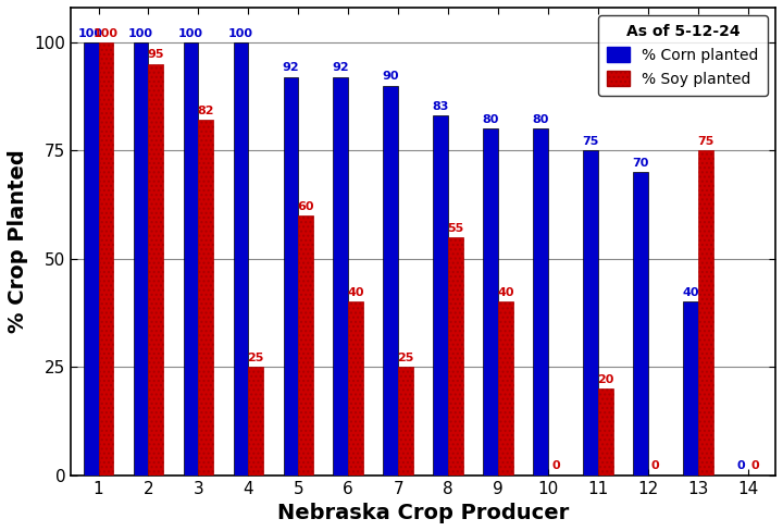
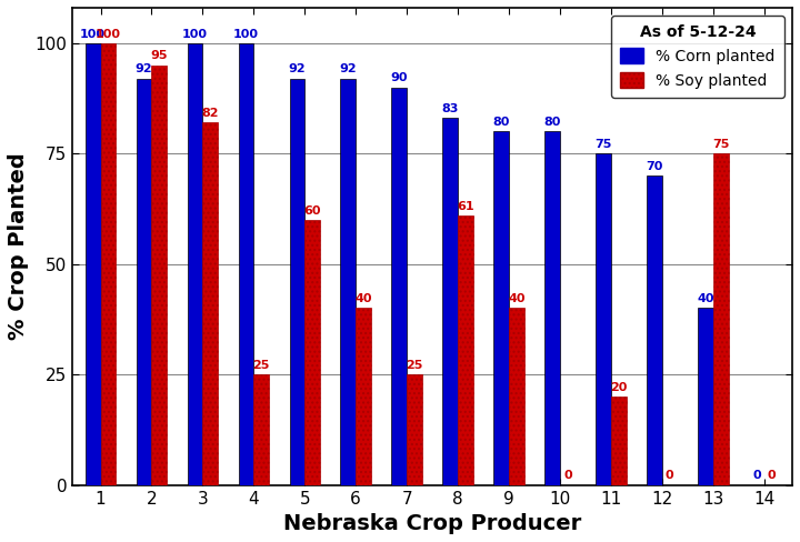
% Corn planted/2: 100 -> 92
% Soy planted/8: 55 -> 61
